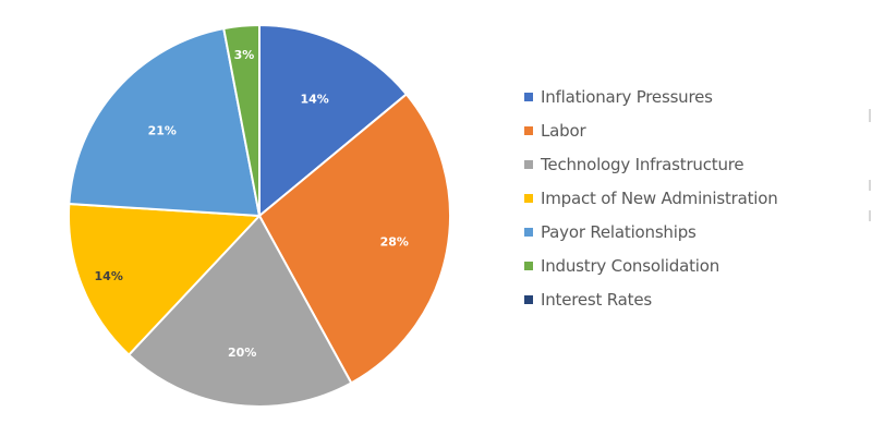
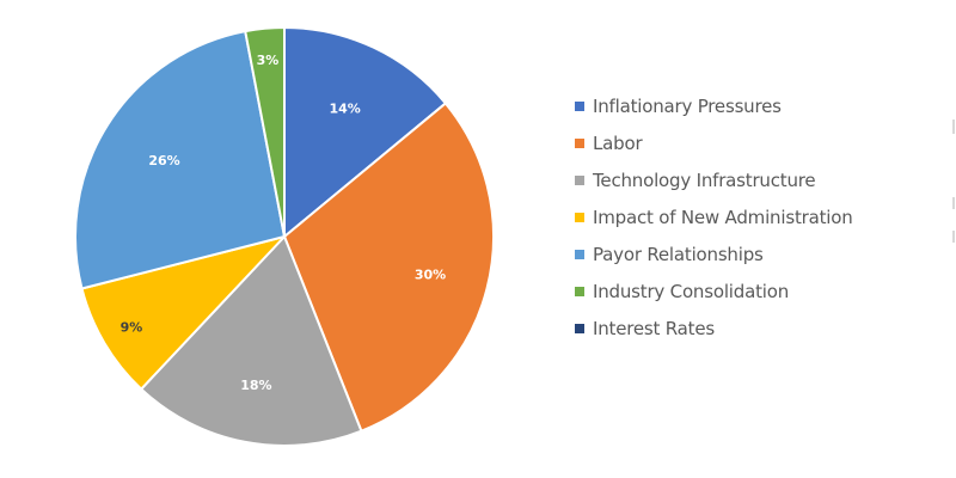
Labor: 28% -> 30%
Technology Infrastructure: 20% -> 18%
Impact of New Administration: 14% -> 9%
Payor Relationships: 21% -> 26%
